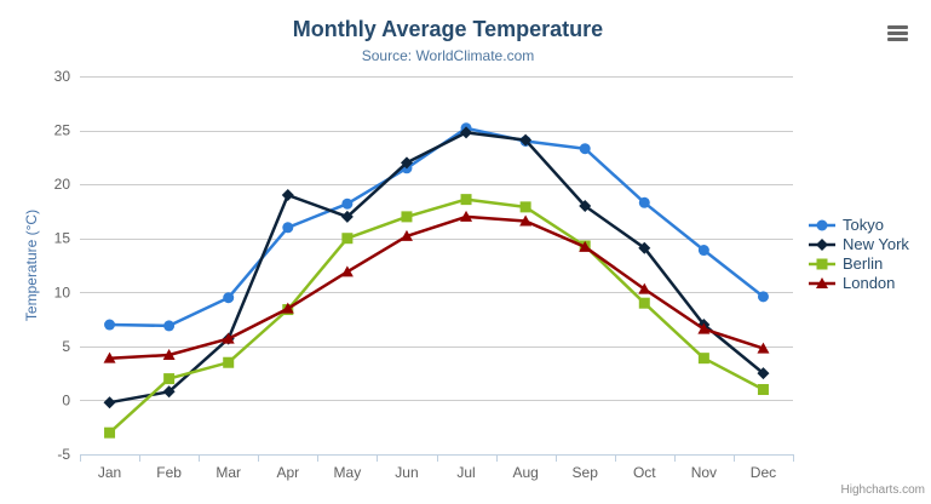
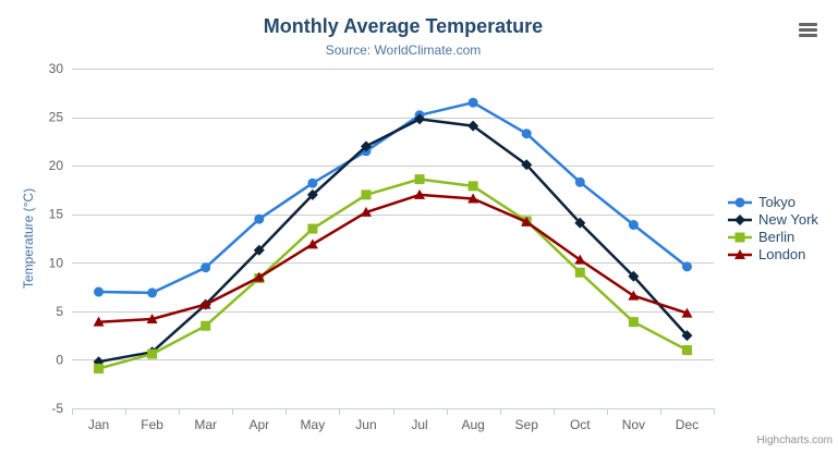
Berlin/Jan: -3 -> -1
Berlin/Feb: 2 -> 1
Tokyo/Apr: 16 -> 14
New York/Apr: 19 -> 11
Berlin/May: 15 -> 14
Tokyo/Aug: 24 -> 26
New York/Sep: 18 -> 20
New York/Nov: 7 -> 9
